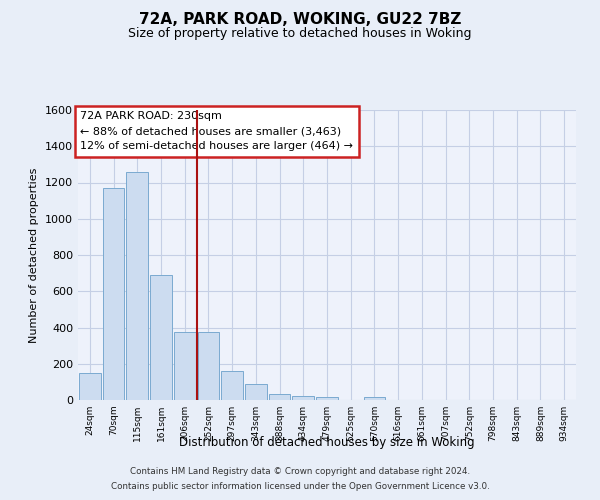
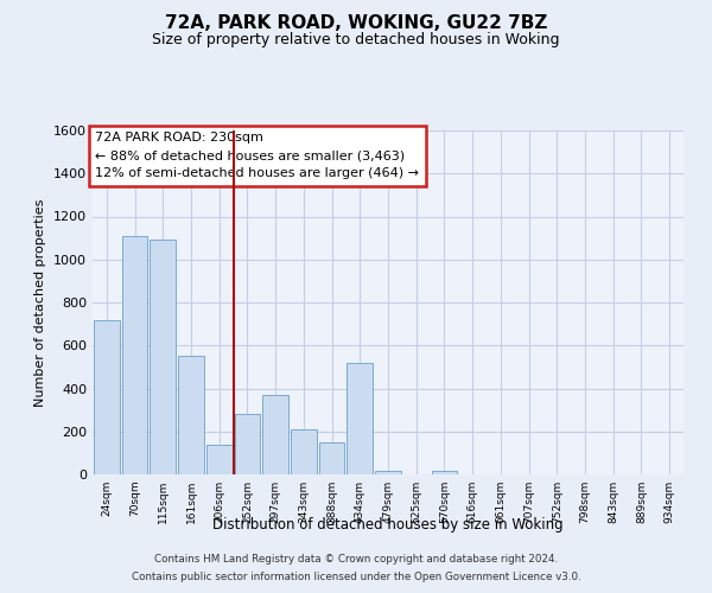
24sqm: 150 -> 720
70sqm: 1170 -> 1110
115sqm: 1260 -> 1090
161sqm: 690 -> 550
206sqm: 380 -> 140
252sqm: 380 -> 280
297sqm: 160 -> 370
343sqm: 90 -> 210
388sqm: 40 -> 150
434sqm: 20 -> 520
